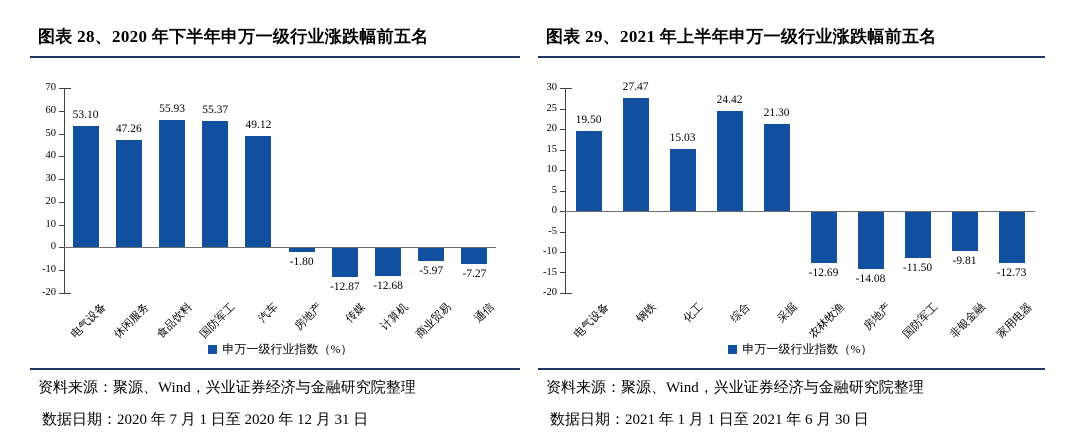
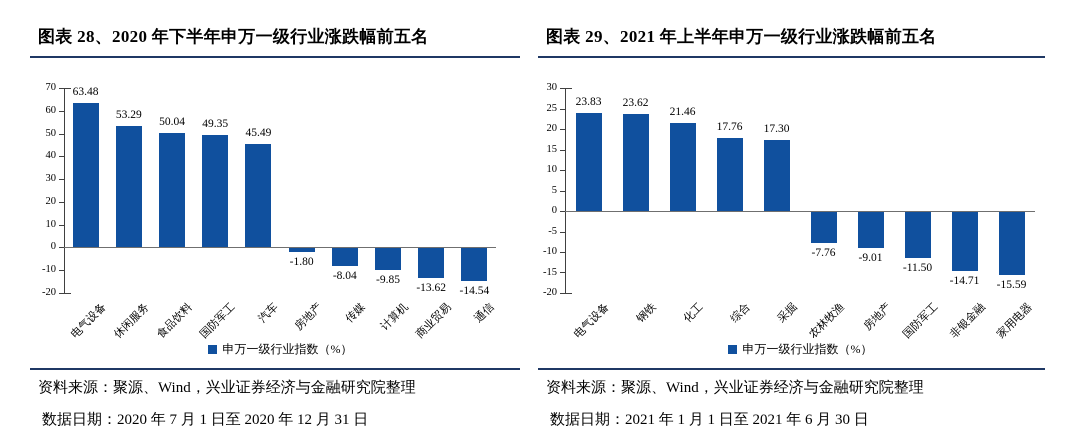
图表 28、2020 年下半年申万一级行业涨跌幅前五名/电气设备: 53.10 -> 63.48
图表 28、2020 年下半年申万一级行业涨跌幅前五名/休闲服务: 47.26 -> 53.29
图表 28、2020 年下半年申万一级行业涨跌幅前五名/食品饮料: 55.93 -> 50.04
图表 28、2020 年下半年申万一级行业涨跌幅前五名/国防军工: 55.37 -> 49.35
图表 28、2020 年下半年申万一级行业涨跌幅前五名/汽车: 49.12 -> 45.49
图表 28、2020 年下半年申万一级行业涨跌幅前五名/传媒: -12.87 -> -8.04
图表 28、2020 年下半年申万一级行业涨跌幅前五名/计算机: -12.68 -> -9.85
图表 28、2020 年下半年申万一级行业涨跌幅前五名/商业贸易: -5.97 -> -13.62
图表 28、2020 年下半年申万一级行业涨跌幅前五名/通信: -7.27 -> -14.54
图表 29、2021 年上半年申万一级行业涨跌幅前五名/电气设备: 19.50 -> 23.83
图表 29、2021 年上半年申万一级行业涨跌幅前五名/钢铁: 27.47 -> 23.62
图表 29、2021 年上半年申万一级行业涨跌幅前五名/化工: 15.03 -> 21.46
图表 29、2021 年上半年申万一级行业涨跌幅前五名/综合: 24.42 -> 17.76
图表 29、2021 年上半年申万一级行业涨跌幅前五名/采掘: 21.30 -> 17.30
图表 29、2021 年上半年申万一级行业涨跌幅前五名/农林牧渔: -12.69 -> -7.76
图表 29、2021 年上半年申万一级行业涨跌幅前五名/房地产: -14.08 -> -9.01
图表 29、2021 年上半年申万一级行业涨跌幅前五名/非银金融: -9.81 -> -14.71
图表 29、2021 年上半年申万一级行业涨跌幅前五名/家用电器: -12.73 -> -15.59
